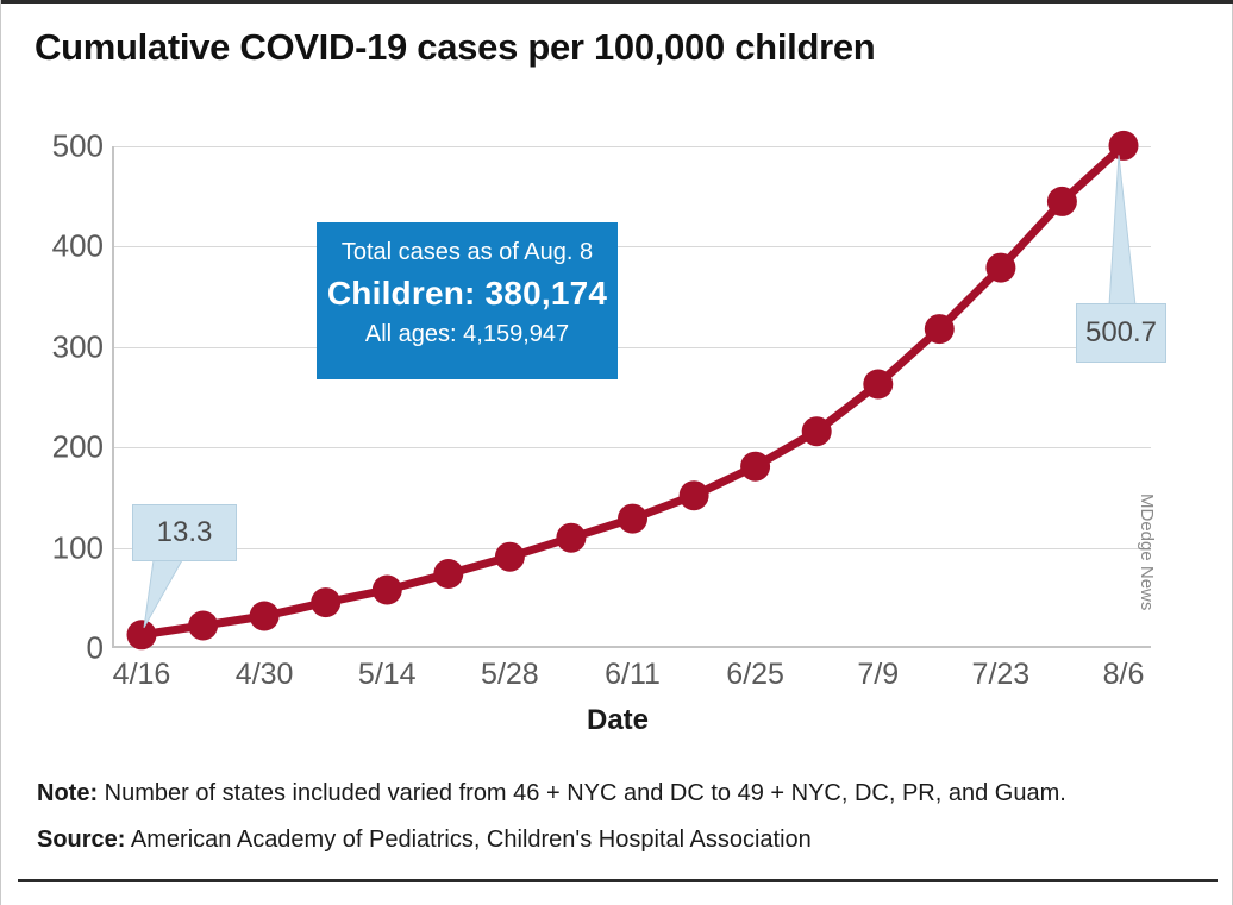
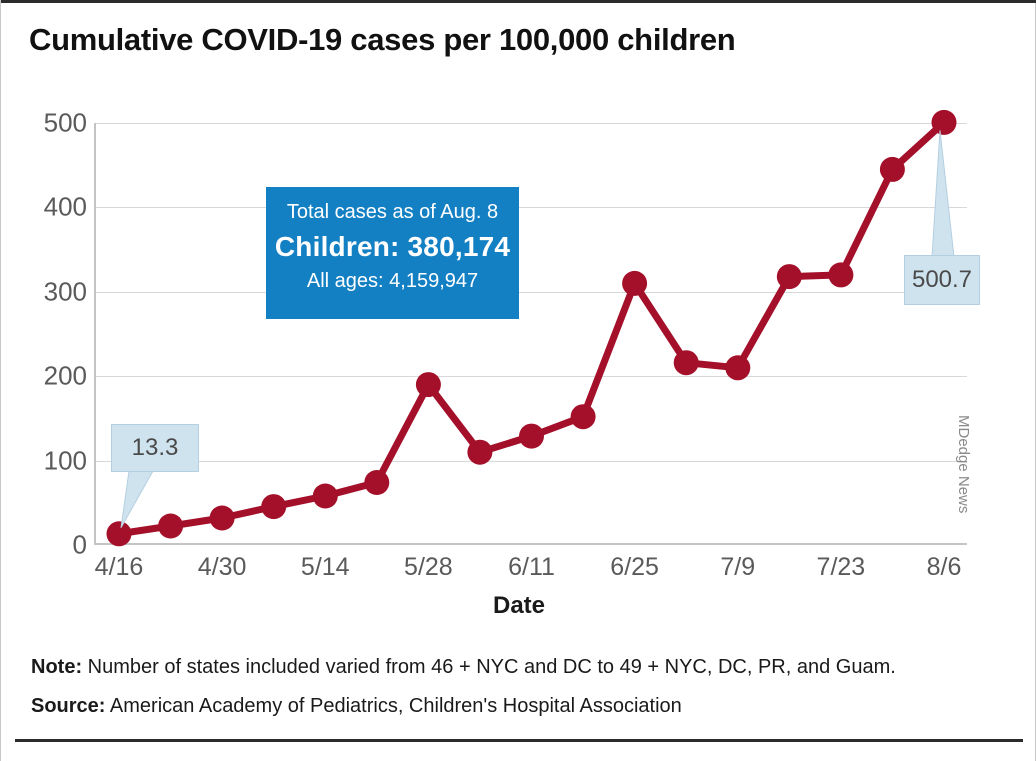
5/28: 90 -> 190
6/25: 180 -> 310
7/9: 260 -> 210
7/23: 380 -> 320
